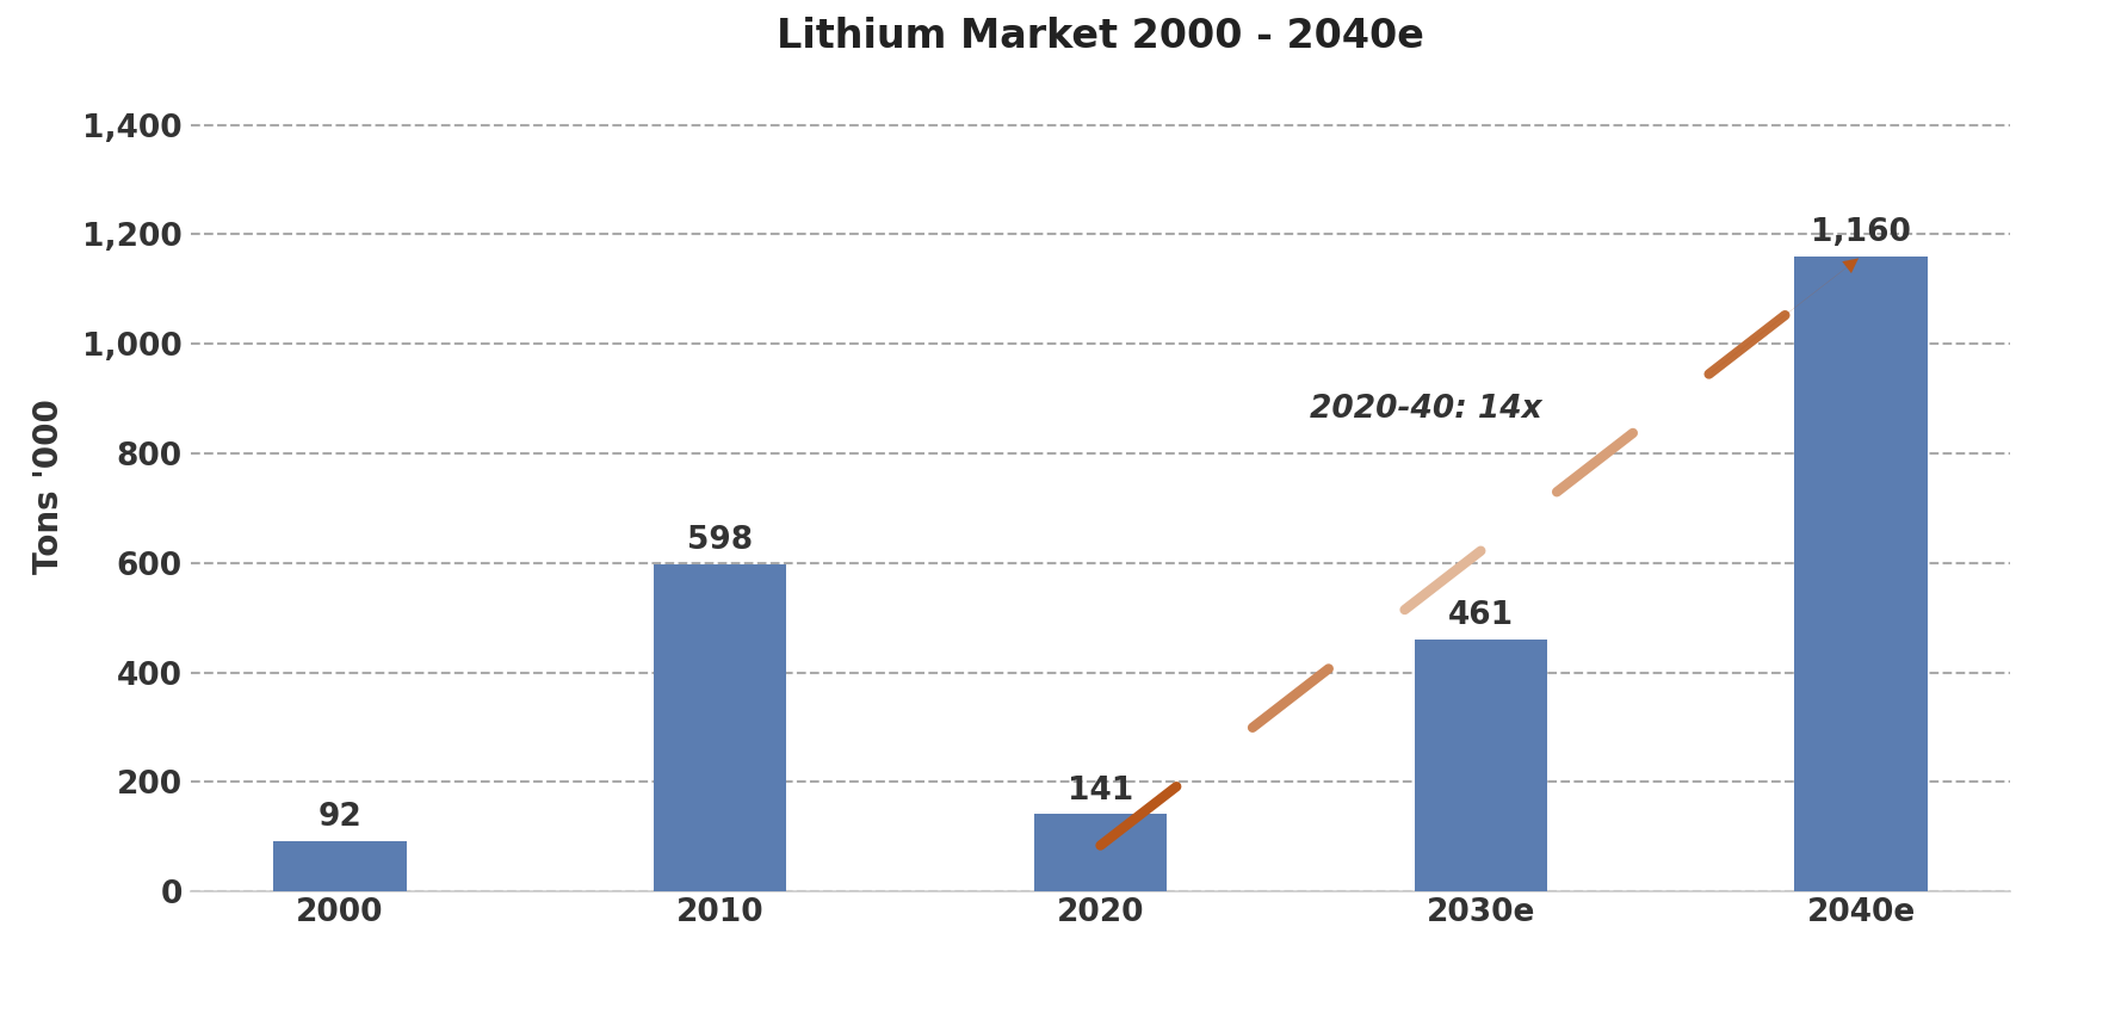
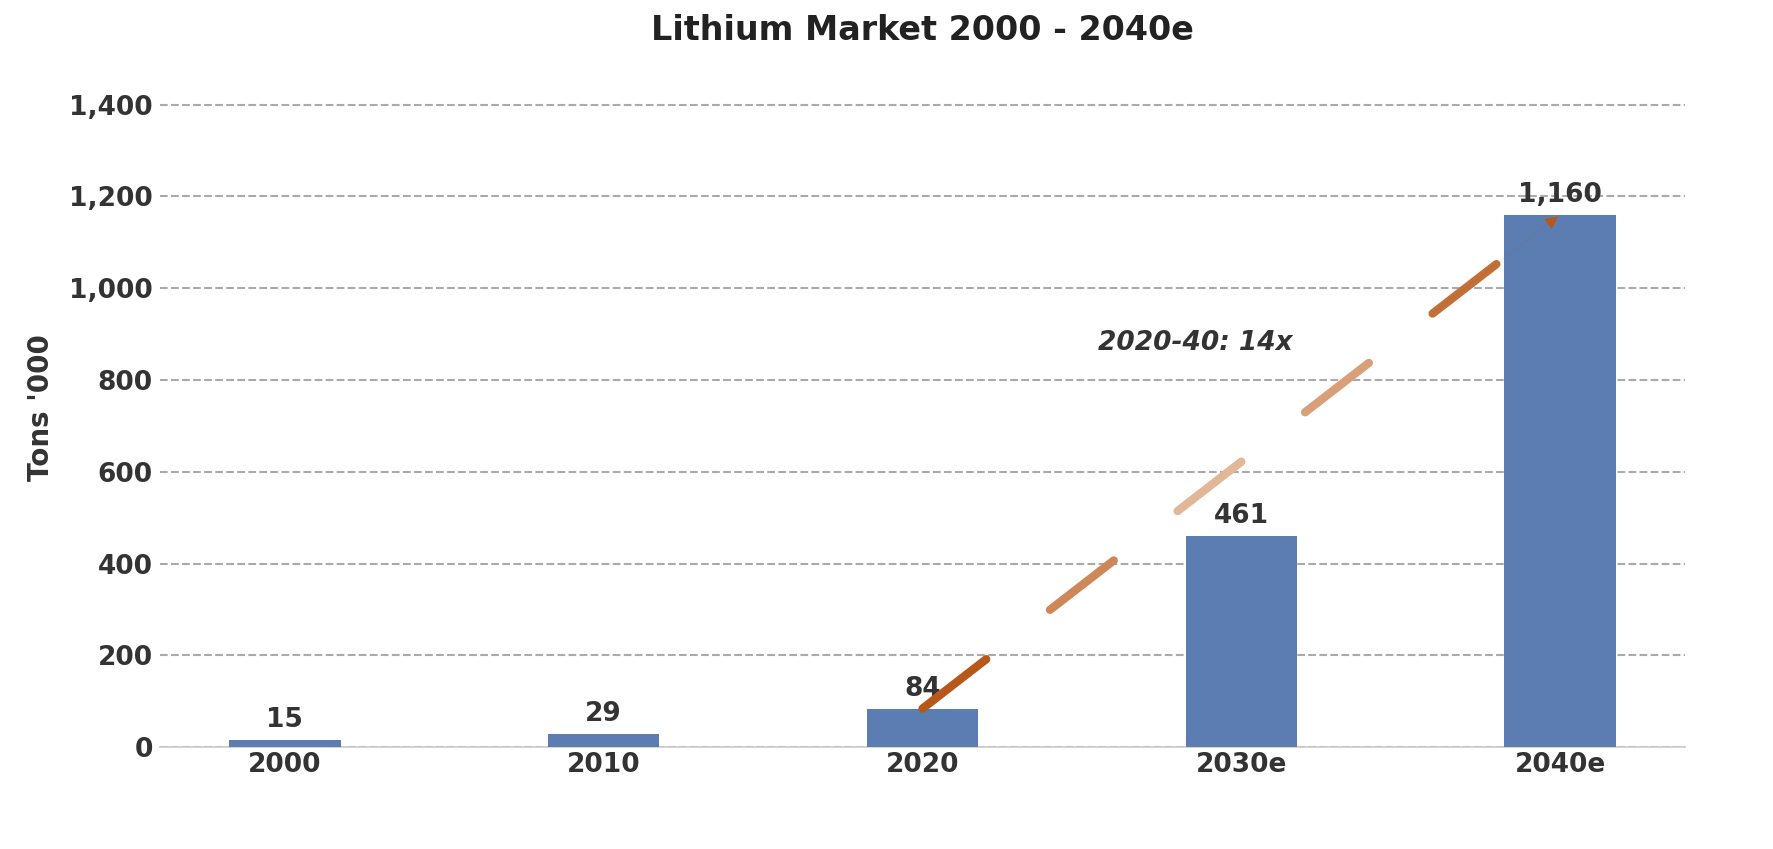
2000: 92 -> 15
2010: 598 -> 29
2020: 141 -> 84
